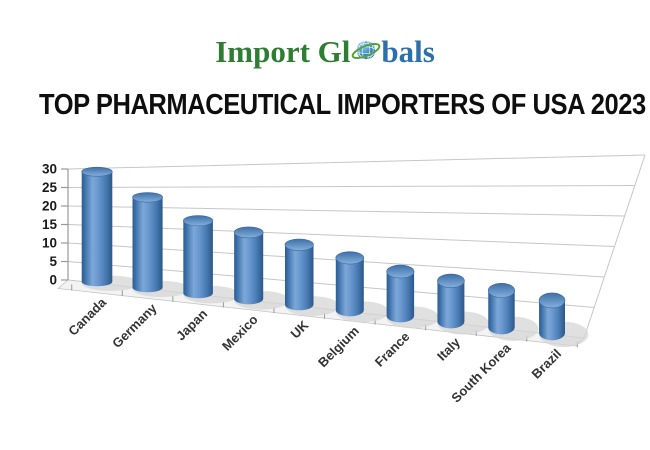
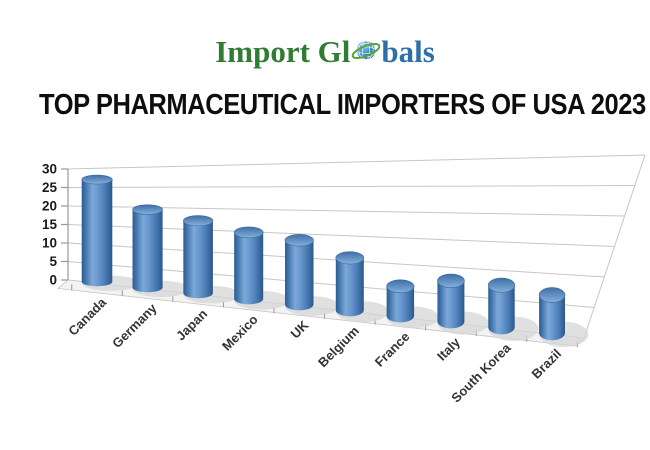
Canada: 28 -> 26
Germany: 22 -> 19
UK: 13 -> 14
France: 9 -> 6
South Korea: 7 -> 8
Brazil: 6 -> 7
